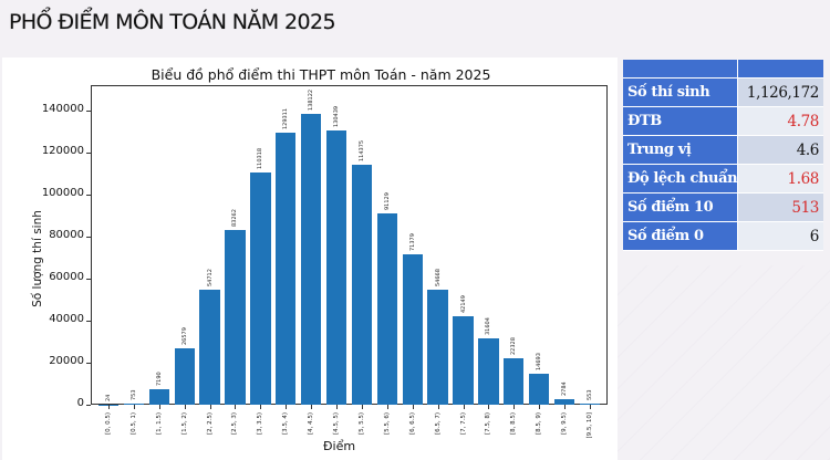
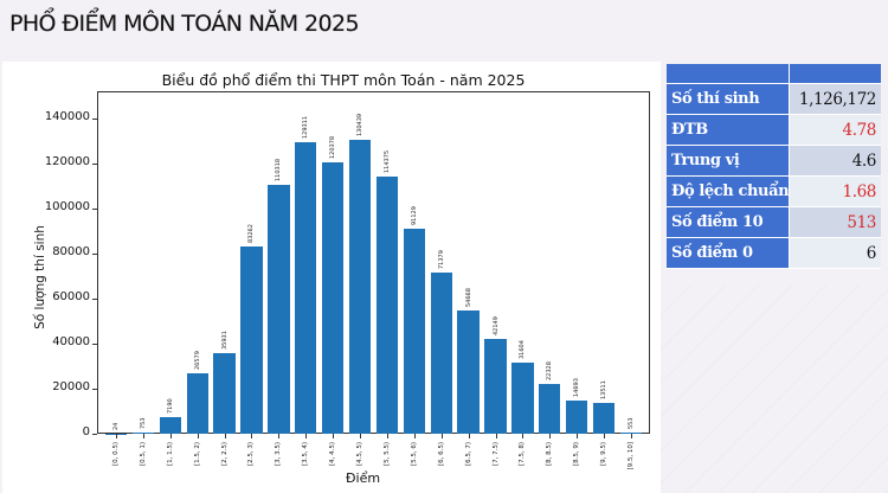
[2, 2.5): 54712 -> 35931
[4, 4.5): 138122 -> 120378
[9, 9.5): 2784 -> 13511
